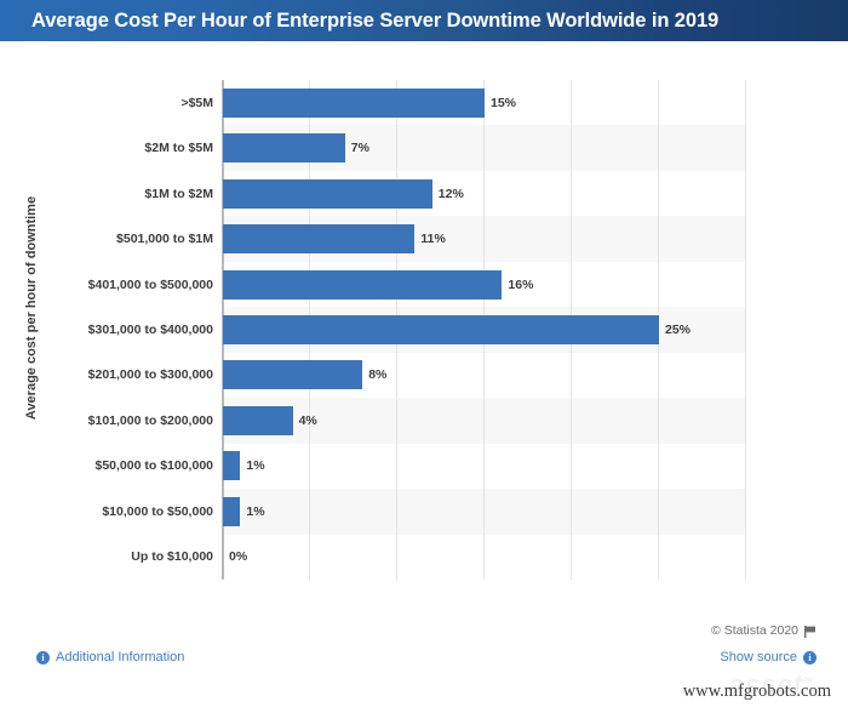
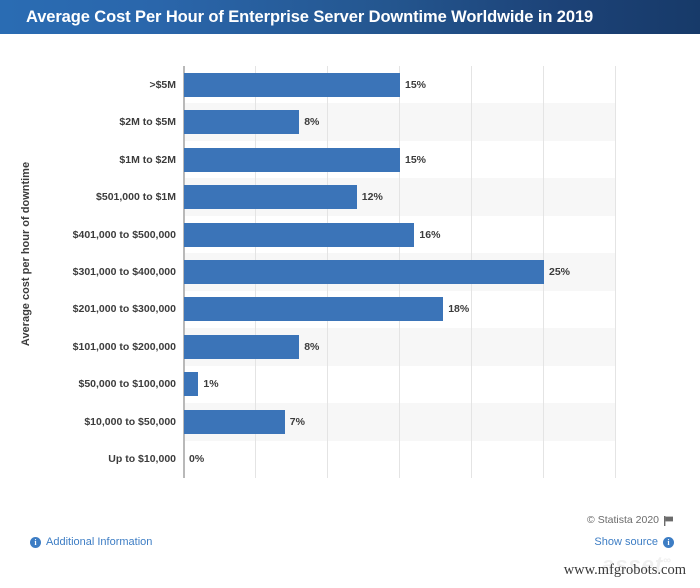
$2M to $5M: 7% -> 8%
$1M to $2M: 12% -> 15%
$501,000 to $1M: 11% -> 12%
$201,000 to $300,000: 8% -> 18%
$101,000 to $200,000: 4% -> 8%
$10,000 to $50,000: 1% -> 7%
